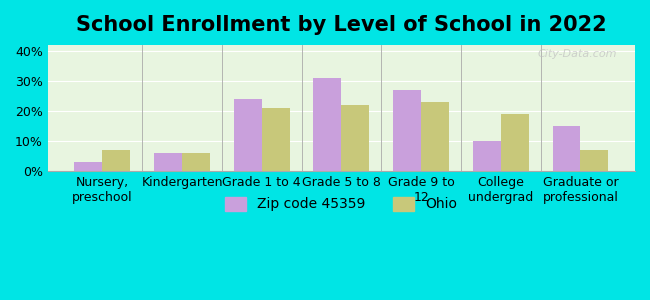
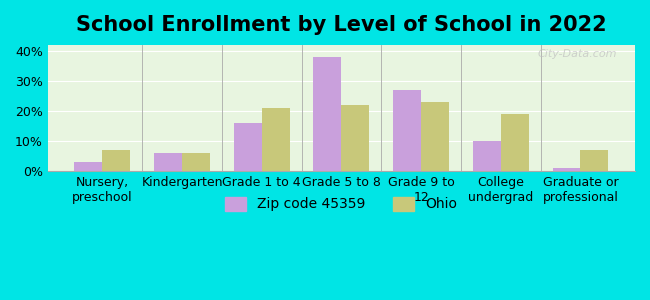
Zip code 45359/Grade 1 to 4: 24% -> 16%
Zip code 45359/Grade 5 to 8: 31% -> 38%
Zip code 45359/Graduate or professional: 15% -> 1%
